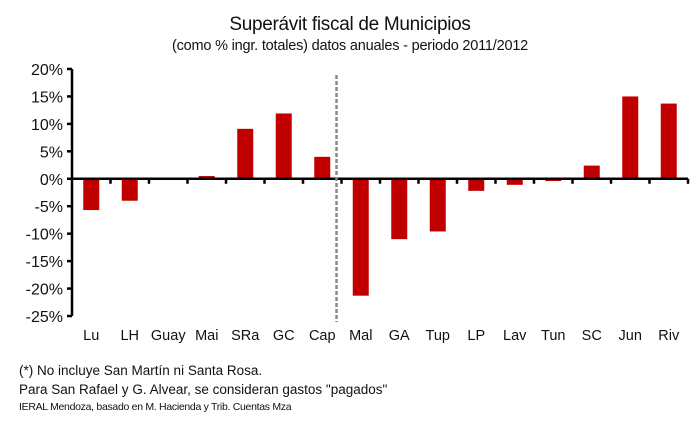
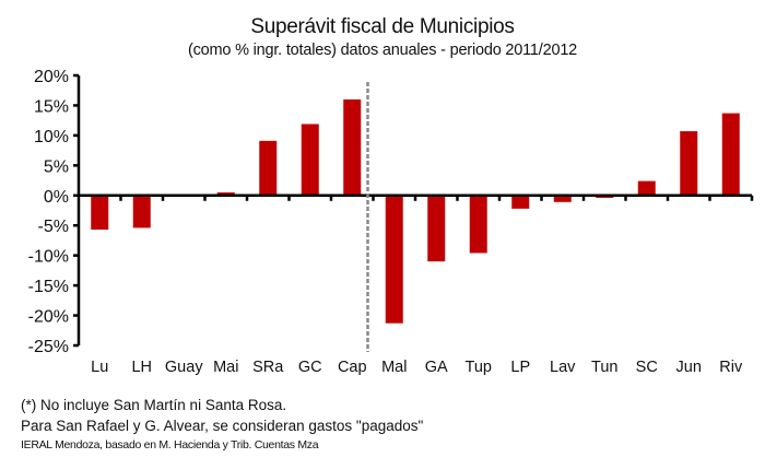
LH: -4% -> -5%
Cap: 4% -> 16%
Jun: 15% -> 11%
